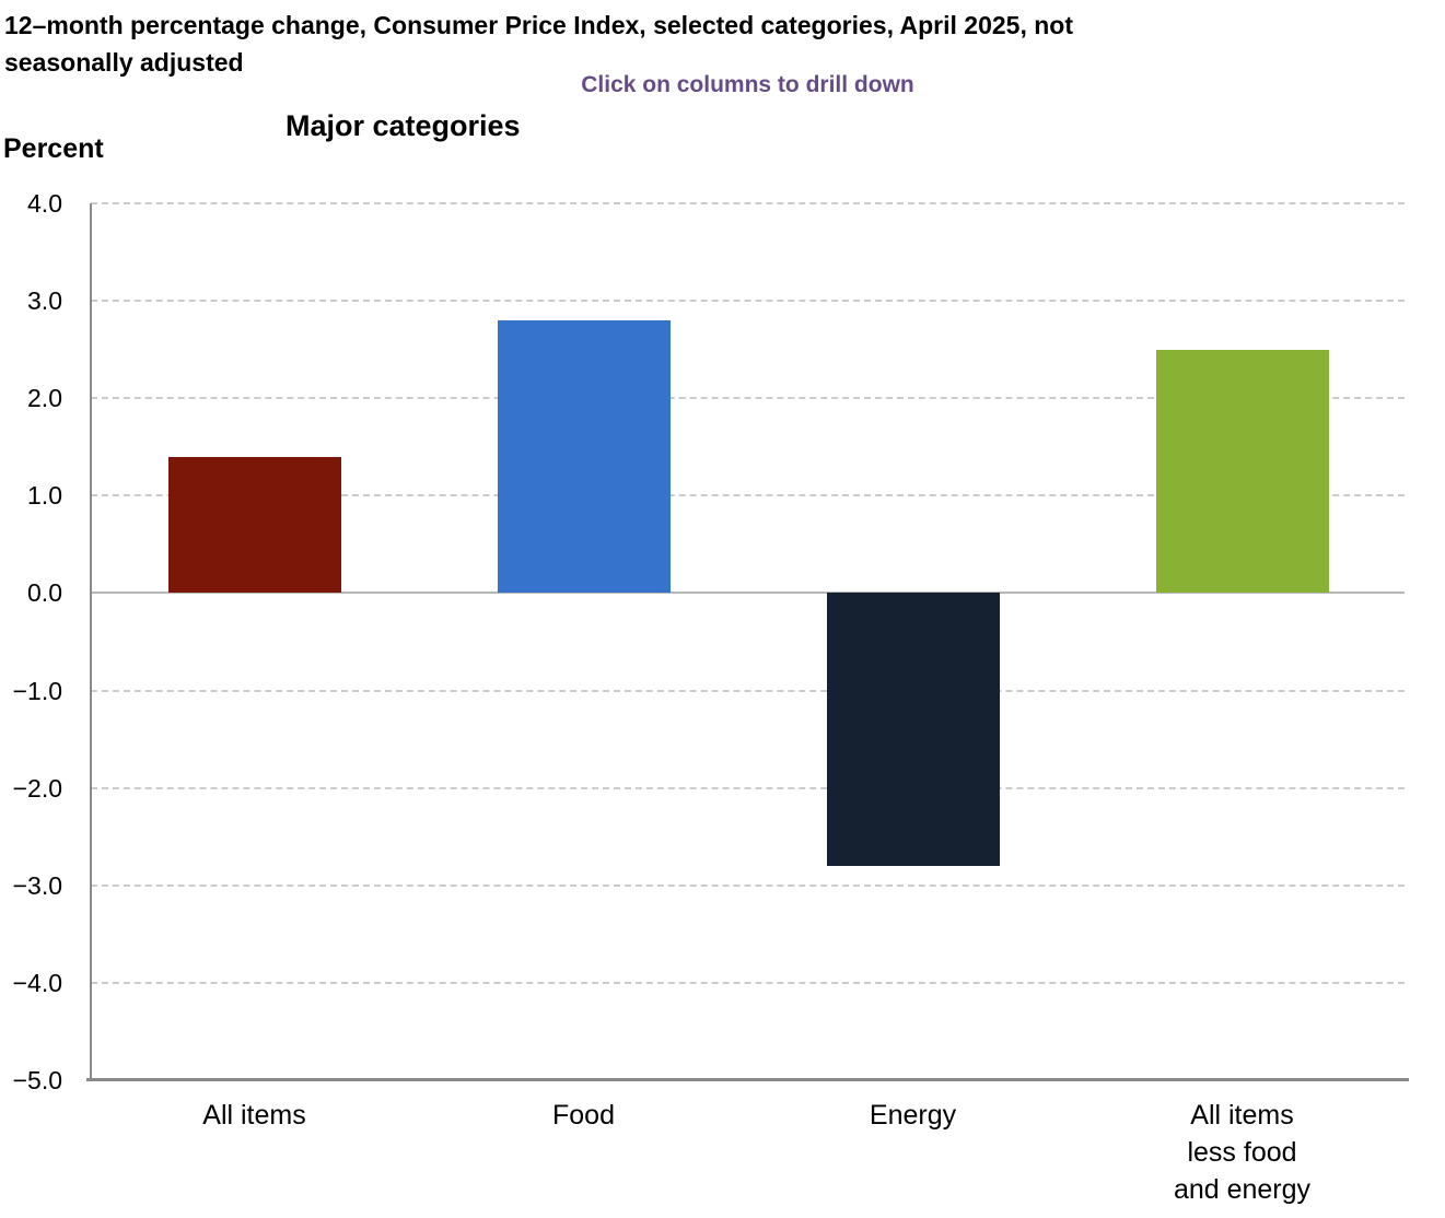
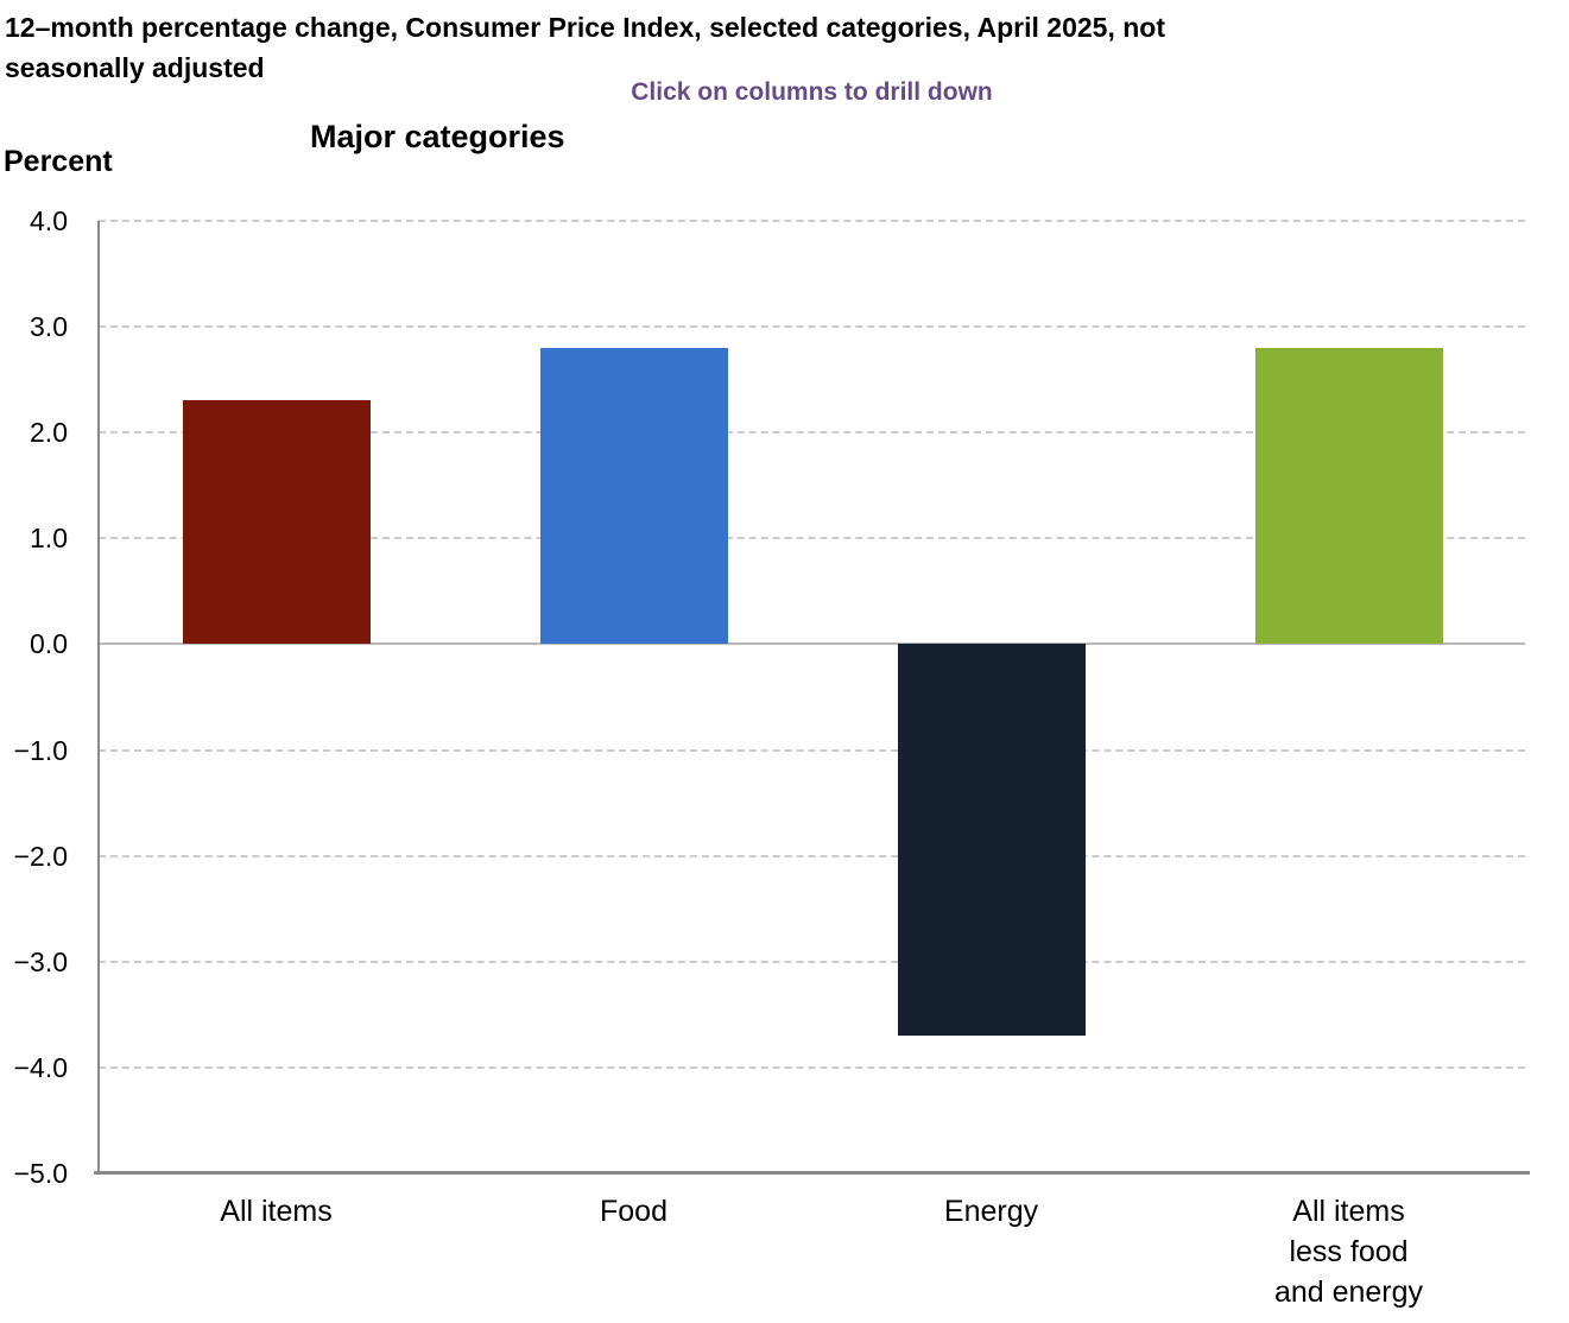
All items: 1.4 -> 2.3
Energy: -2.8 -> -3.7
All items less food and energy: 2.5 -> 2.8
